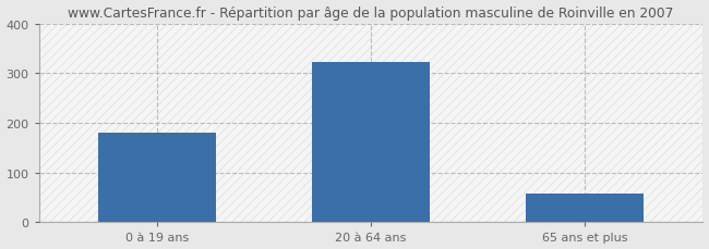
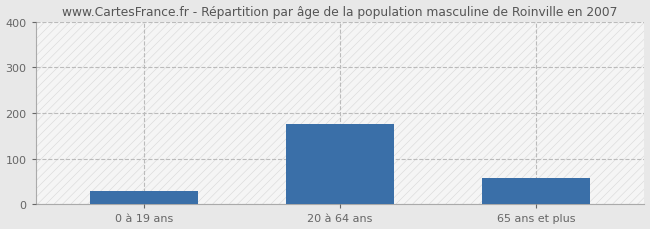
0 à 19 ans: 181 -> 30
20 à 64 ans: 322 -> 175
